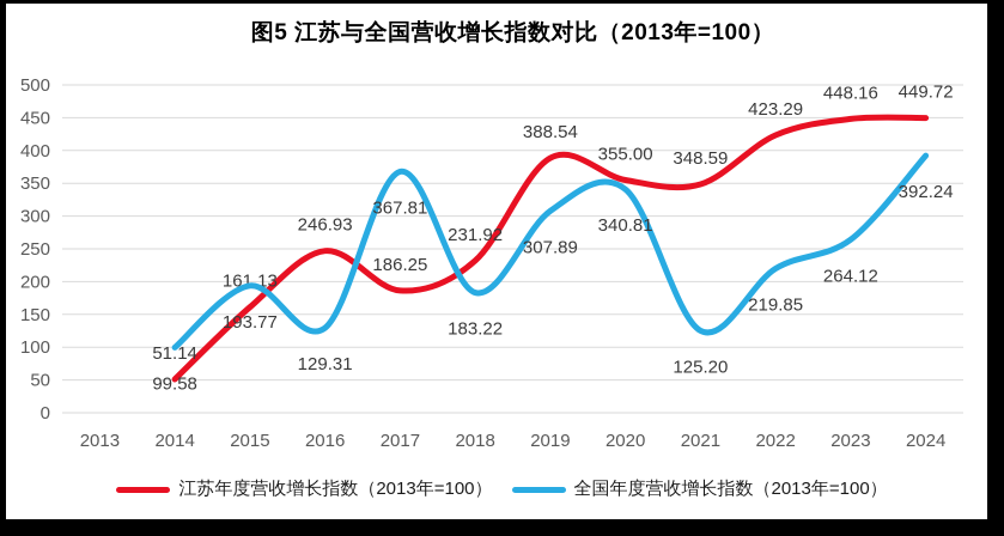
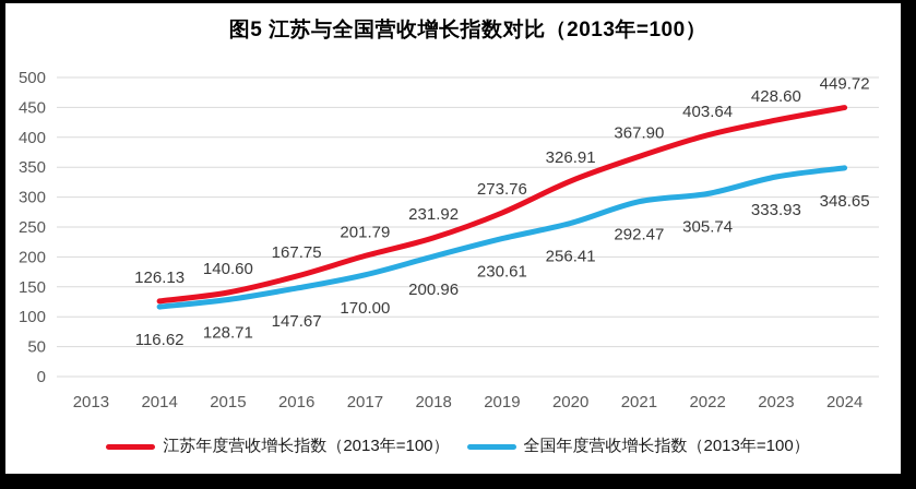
江苏年度营收增长指数（2013年=100）/2014: 51.14 -> 126.13
全国年度营收增长指数（2013年=100）/2014: 99.58 -> 116.62
江苏年度营收增长指数（2013年=100）/2015: 161.13 -> 140.60
全国年度营收增长指数（2013年=100）/2015: 193.77 -> 128.71
江苏年度营收增长指数（2013年=100）/2016: 246.93 -> 167.75
全国年度营收增长指数（2013年=100）/2016: 129.31 -> 147.67
江苏年度营收增长指数（2013年=100）/2017: 186.25 -> 201.79
全国年度营收增长指数（2013年=100）/2017: 367.81 -> 170.00
全国年度营收增长指数（2013年=100）/2018: 183.22 -> 200.96
江苏年度营收增长指数（2013年=100）/2019: 388.54 -> 273.76
全国年度营收增长指数（2013年=100）/2019: 307.89 -> 230.61
江苏年度营收增长指数（2013年=100）/2020: 355.00 -> 326.91
全国年度营收增长指数（2013年=100）/2020: 340.81 -> 256.41
江苏年度营收增长指数（2013年=100）/2021: 348.59 -> 367.90
全国年度营收增长指数（2013年=100）/2021: 125.20 -> 292.47
江苏年度营收增长指数（2013年=100）/2022: 423.29 -> 403.64
全国年度营收增长指数（2013年=100）/2022: 219.85 -> 305.74
江苏年度营收增长指数（2013年=100）/2023: 448.16 -> 428.60
全国年度营收增长指数（2013年=100）/2023: 264.12 -> 333.93
全国年度营收增长指数（2013年=100）/2024: 392.24 -> 348.65
